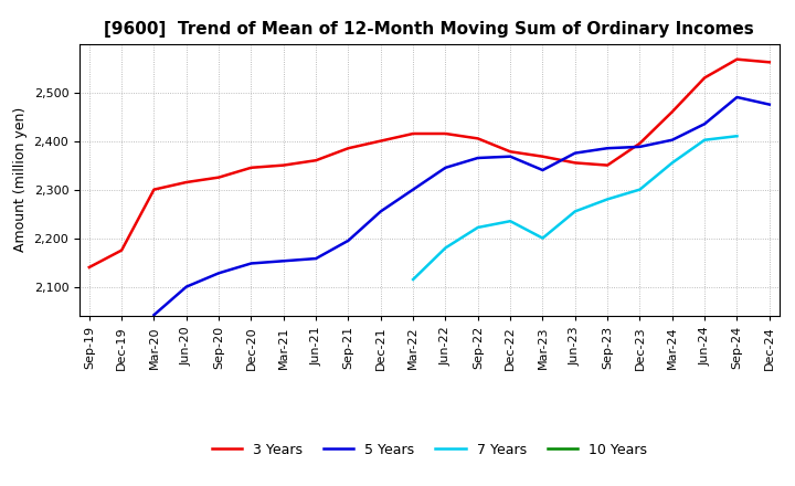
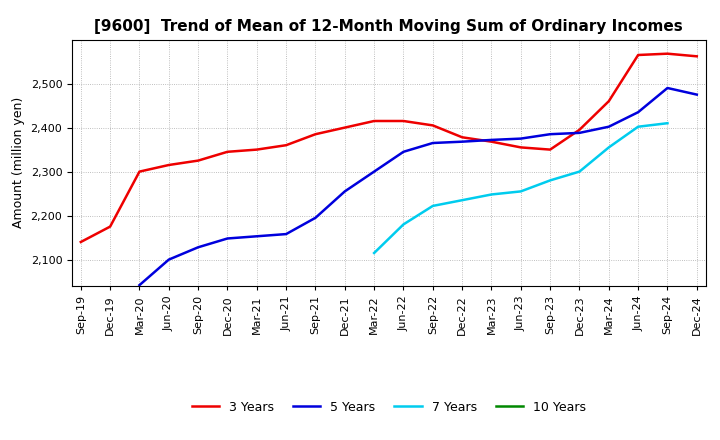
5 Years/Mar-23: 2,340 -> 2,372
7 Years/Mar-23: 2,200 -> 2,248
3 Years/Jun-24: 2,530 -> 2,565
